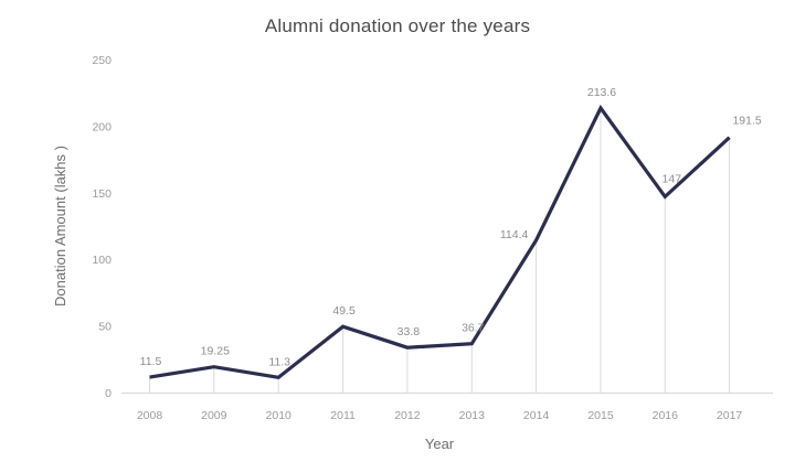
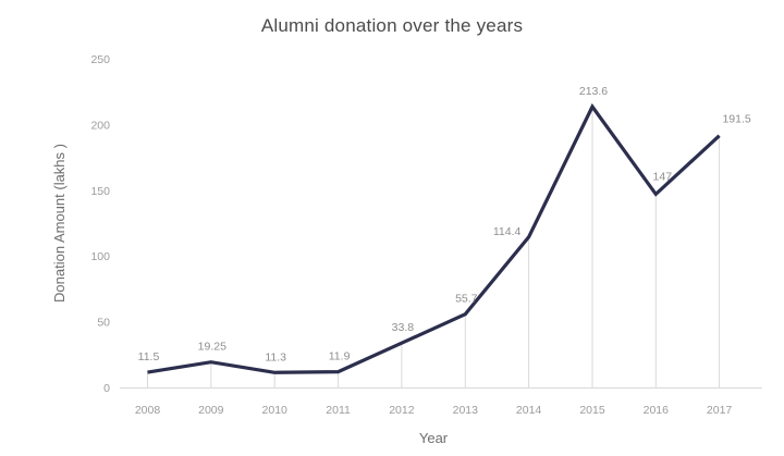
2011: 49.5 -> 11.9
2013: 36.7 -> 55.7
